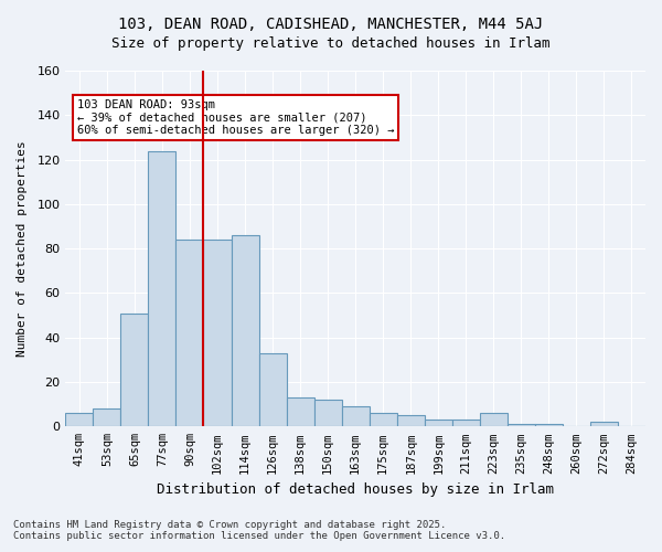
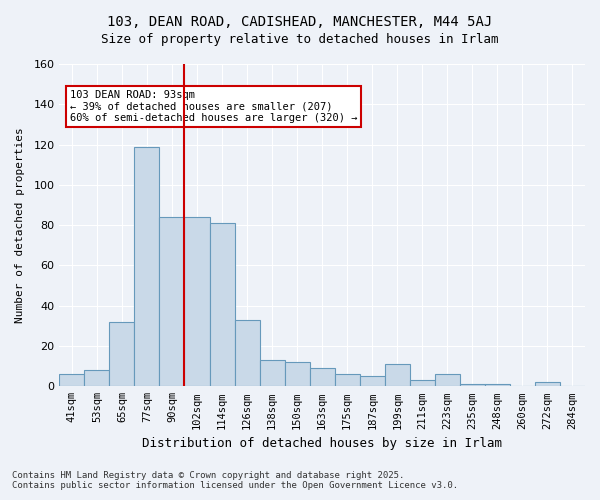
65sqm: 51 -> 32
77sqm: 124 -> 119
114sqm: 86 -> 81
199sqm: 3 -> 11
